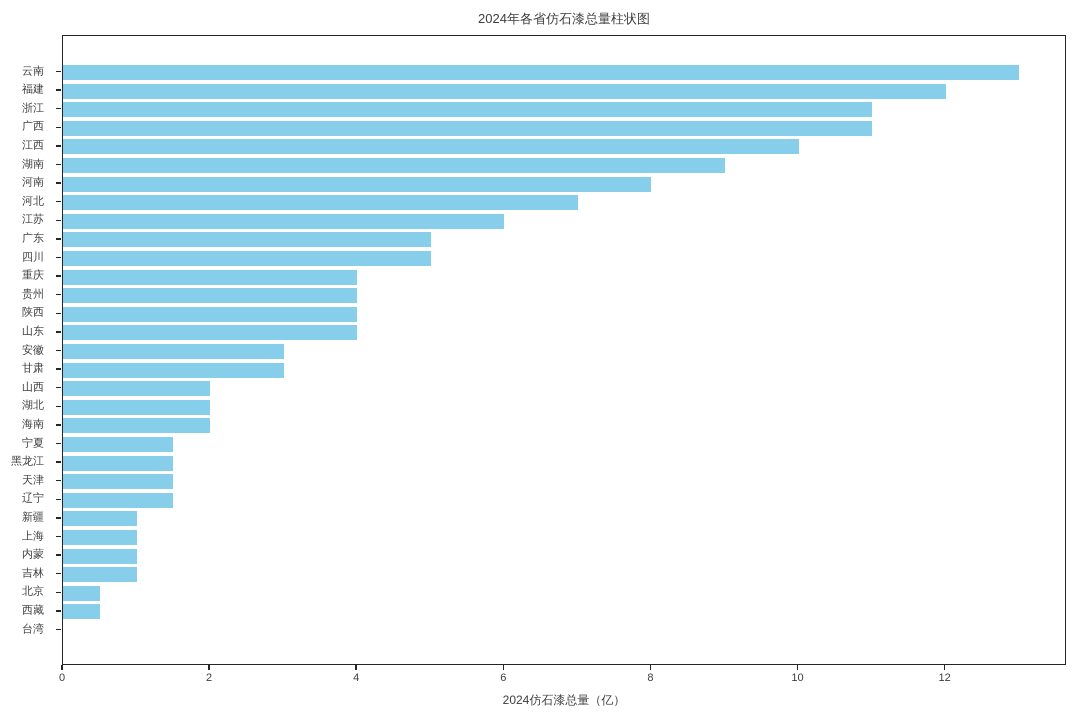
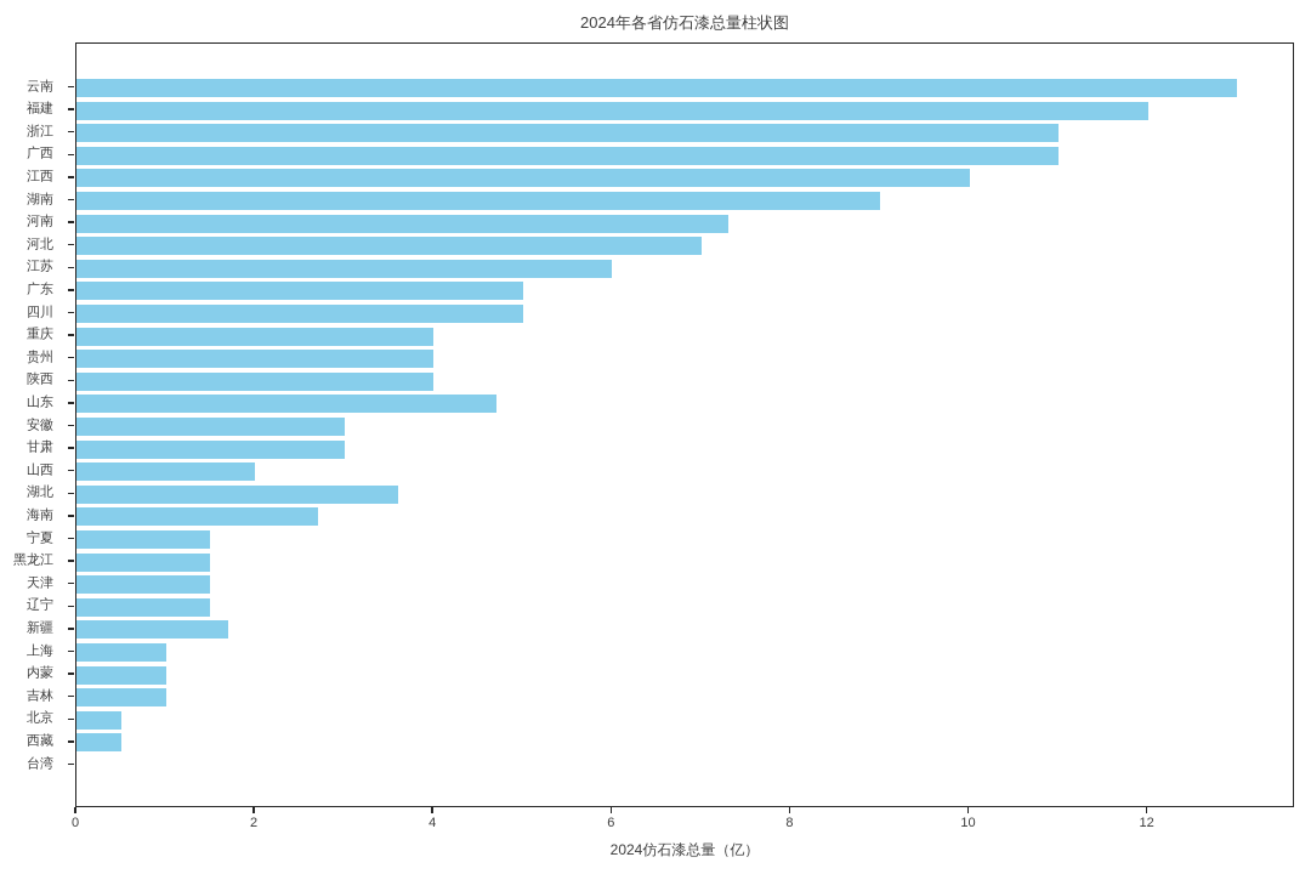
河南: 8.0 -> 7.3
山东: 4.0 -> 4.7
湖北: 2.0 -> 3.6
海南: 2.0 -> 2.7
新疆: 1.0 -> 1.7
